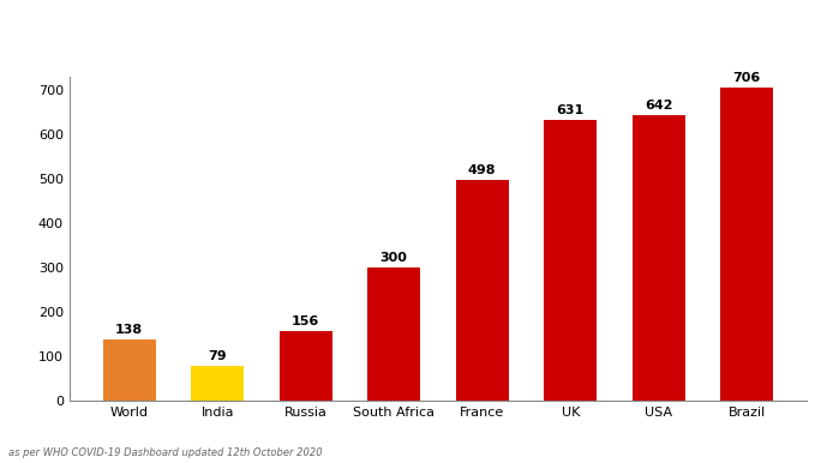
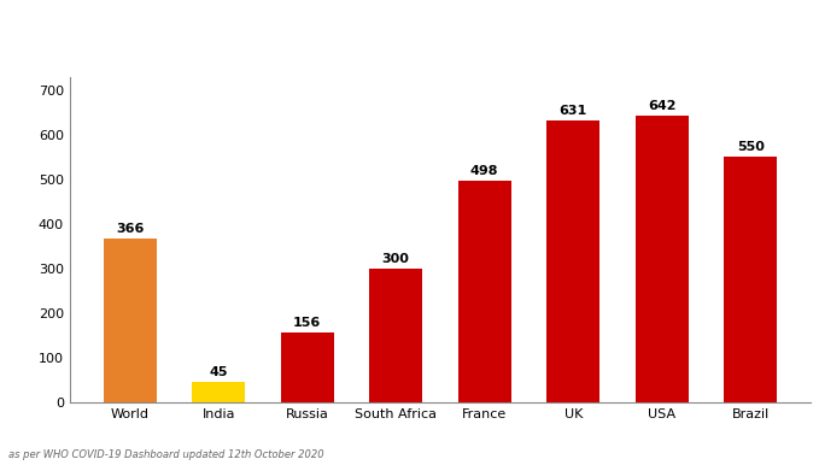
World: 138 -> 366
India: 79 -> 45
Brazil: 706 -> 550
